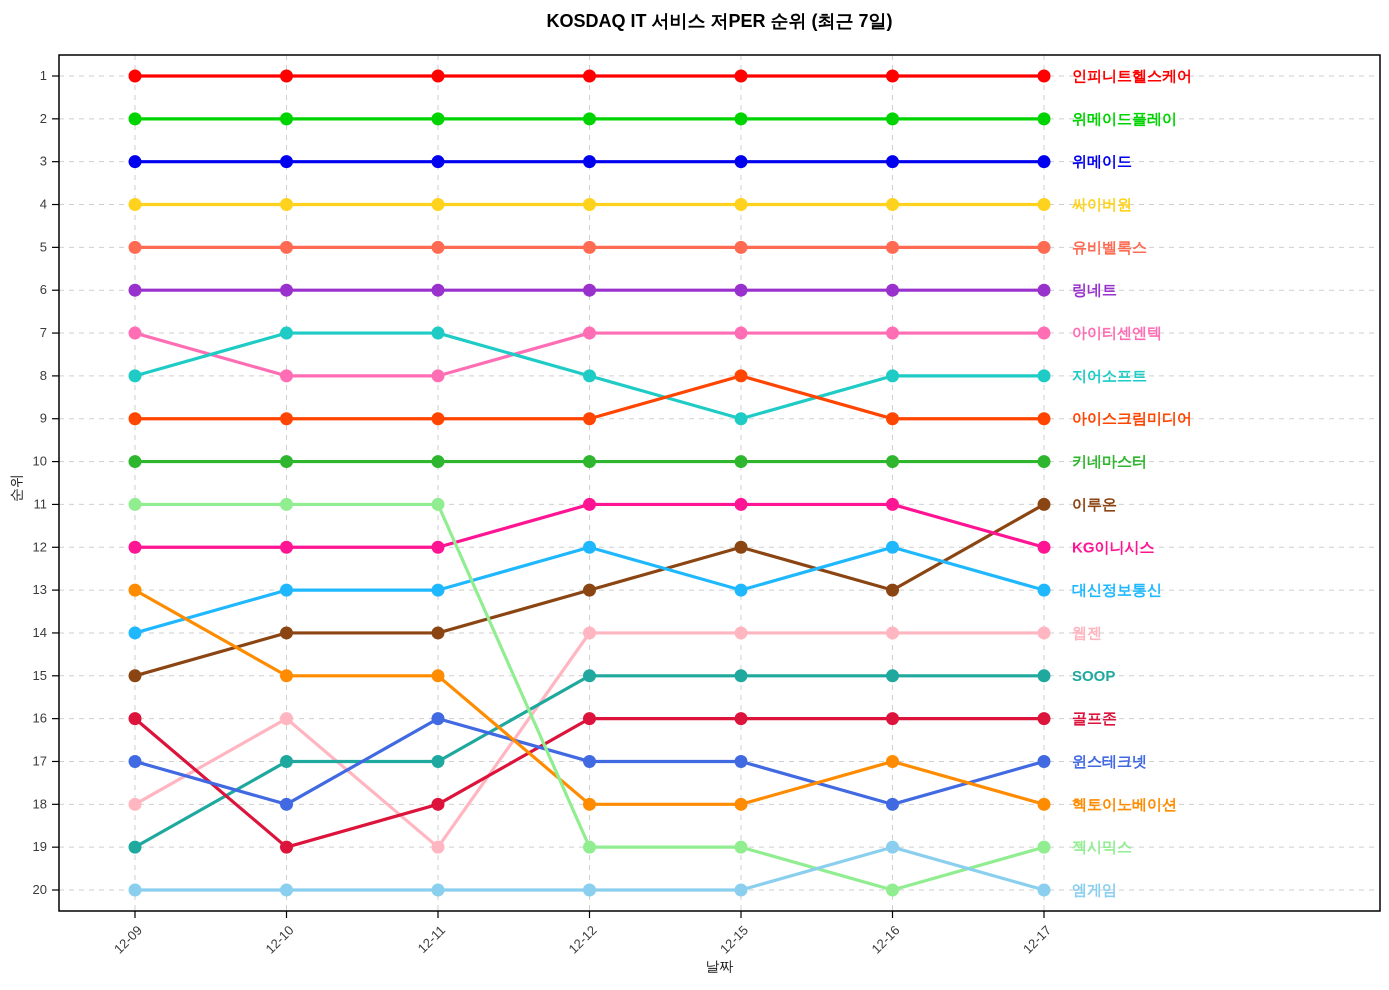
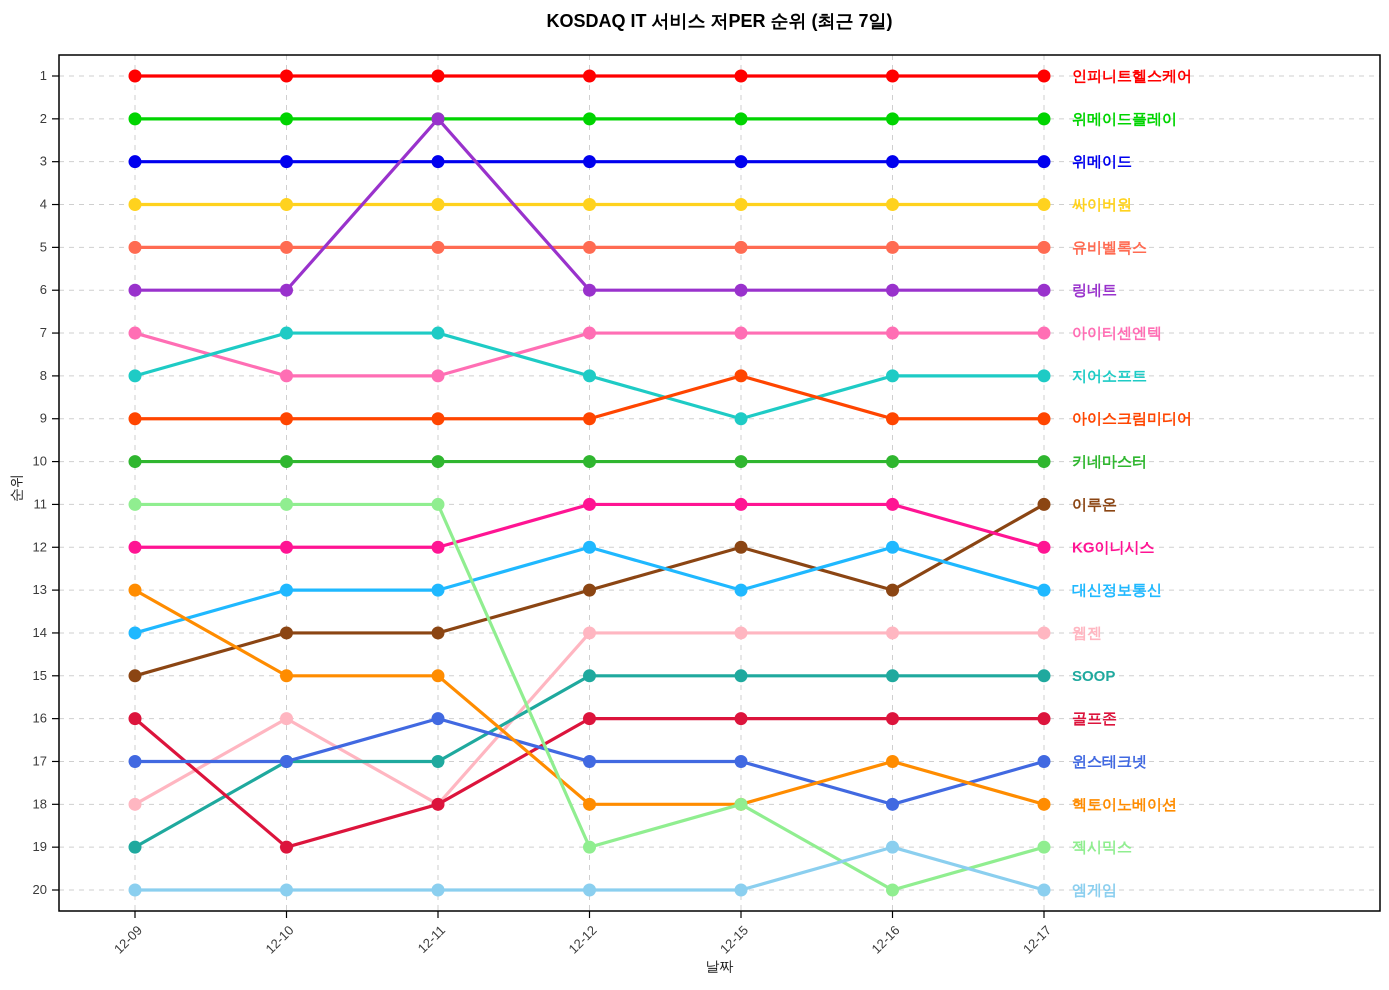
윈스테크넷/12-10: 18 -> 17
링네트/12-11: 6 -> 2
웹젠/12-11: 19 -> 18
젝시믹스/12-15: 19 -> 18
